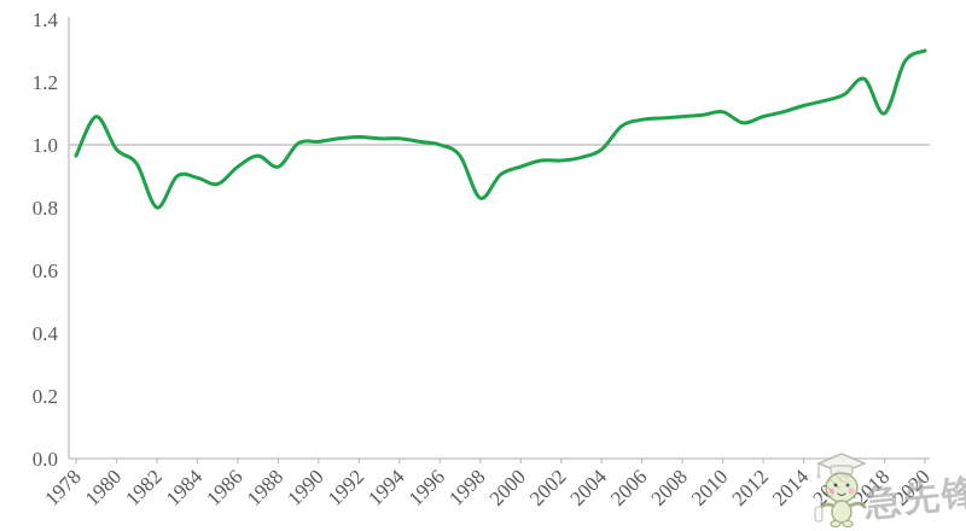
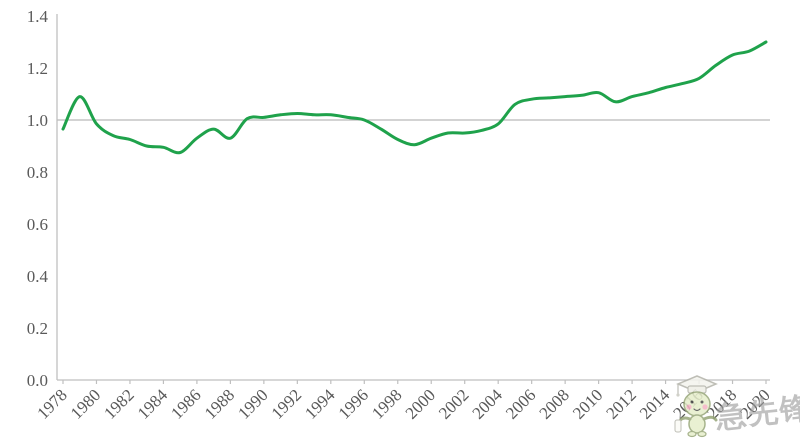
1982: 0.80 -> 0.93
1998: 0.83 -> 0.93
2018: 1.10 -> 1.25
